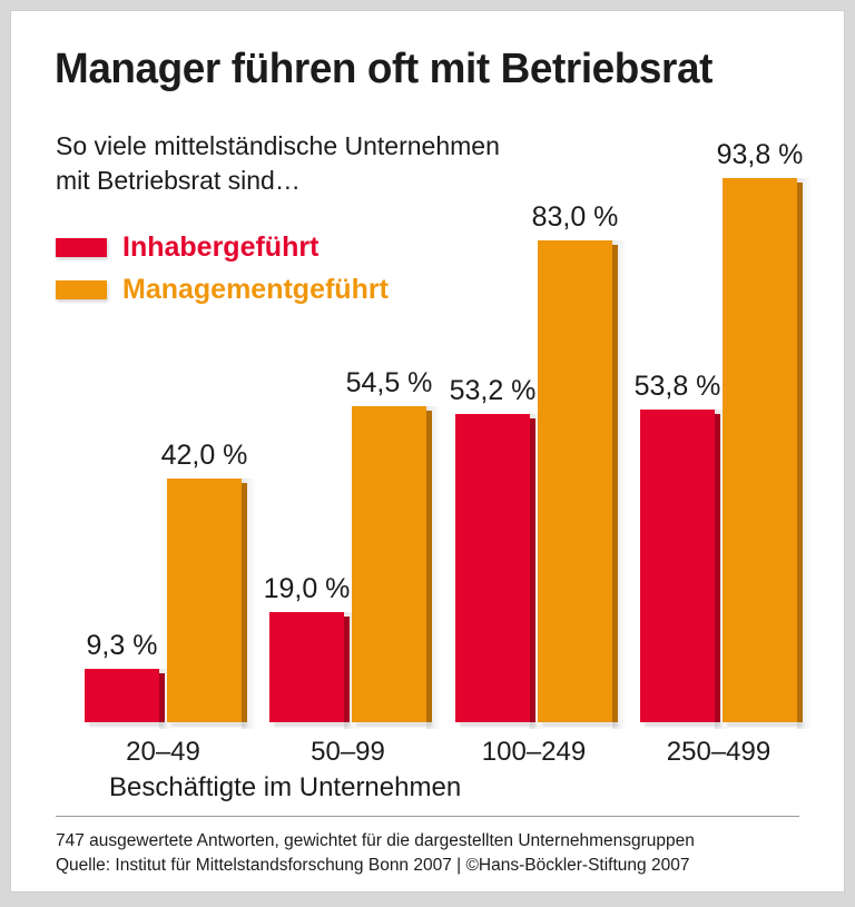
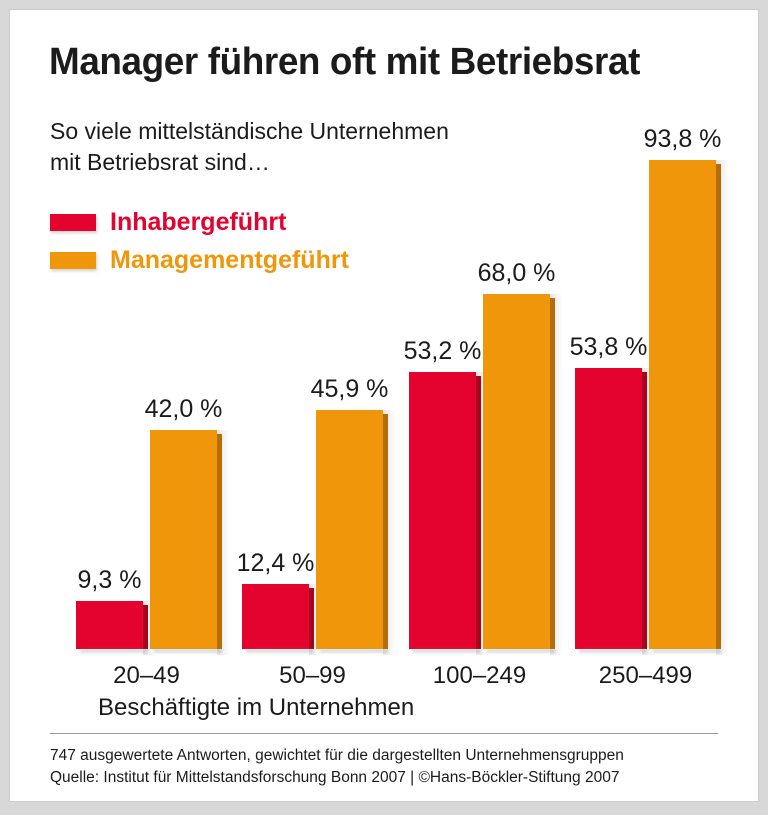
Inhabergeführt/50–99: 19,0 -> 12,4
Managementgeführt/50–99: 54,5 -> 45,9
Managementgeführt/100–249: 83,0 -> 68,0
